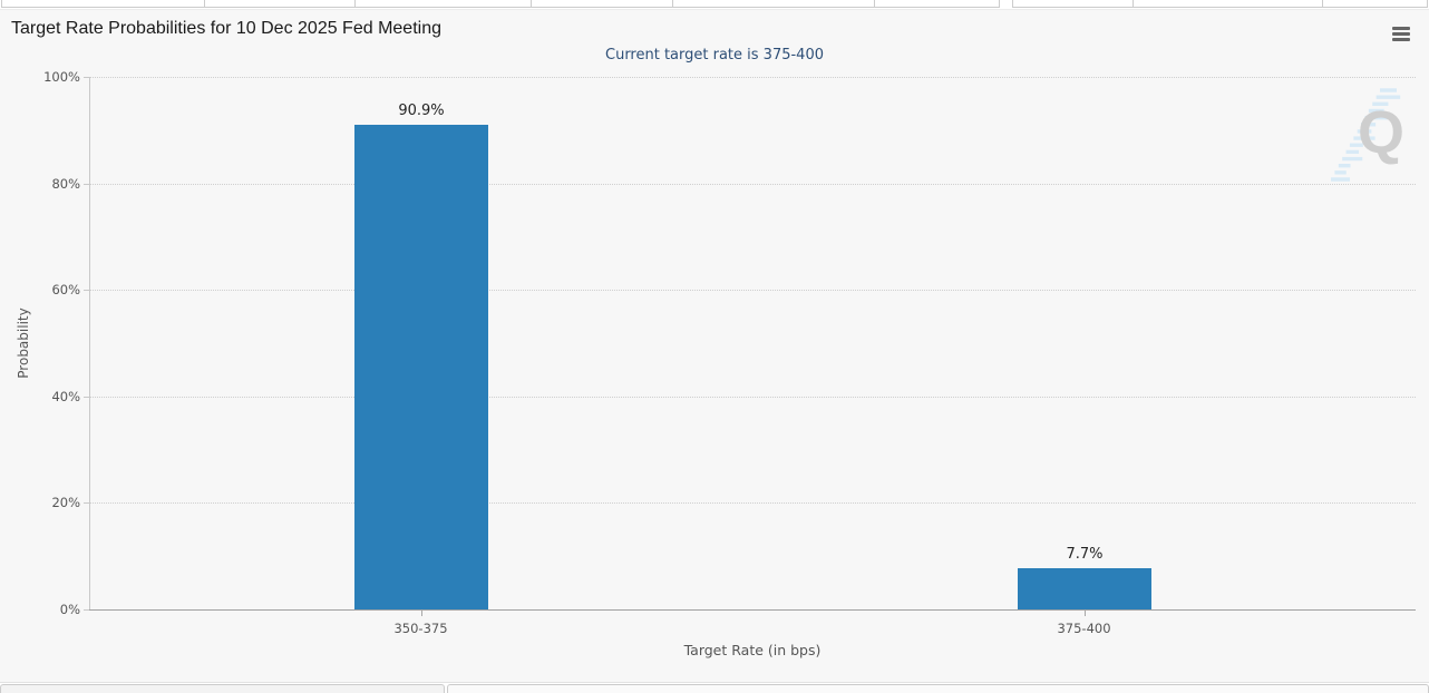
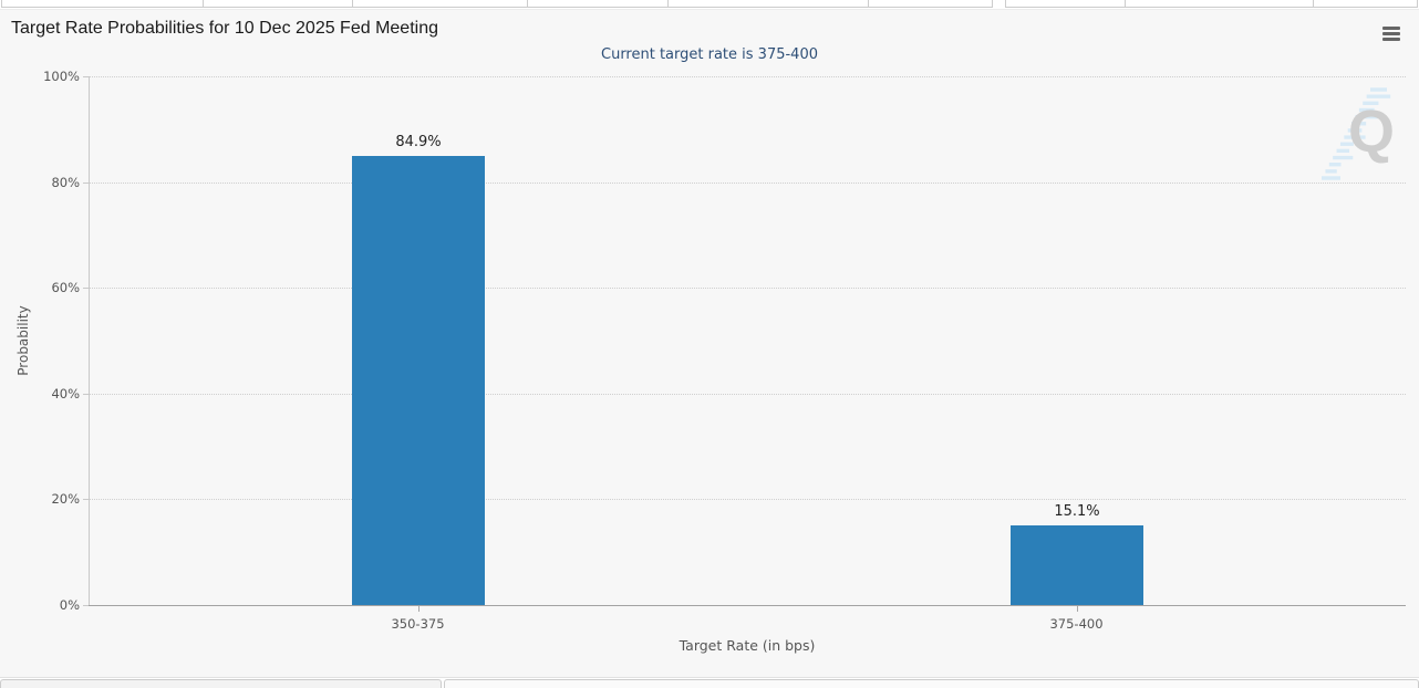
350-375: 90.9% -> 84.9%
375-400: 7.7% -> 15.1%
